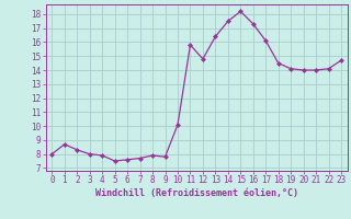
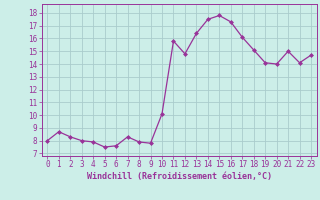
7: 7.7 -> 8.3
15: 18.2 -> 17.8
18: 14.5 -> 15.1
21: 14.0 -> 15.0
